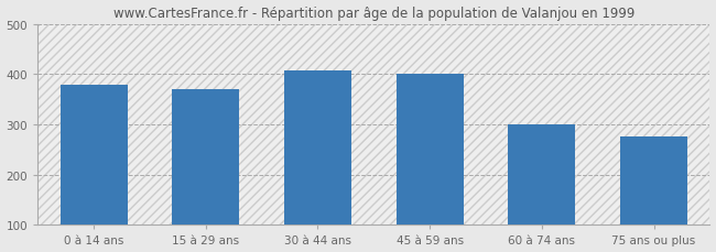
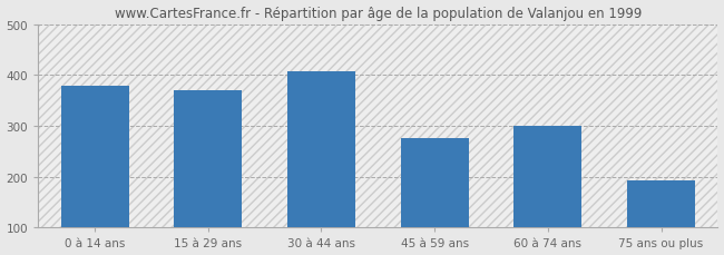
45 à 59 ans: 400 -> 275
75 ans ou plus: 275 -> 192
